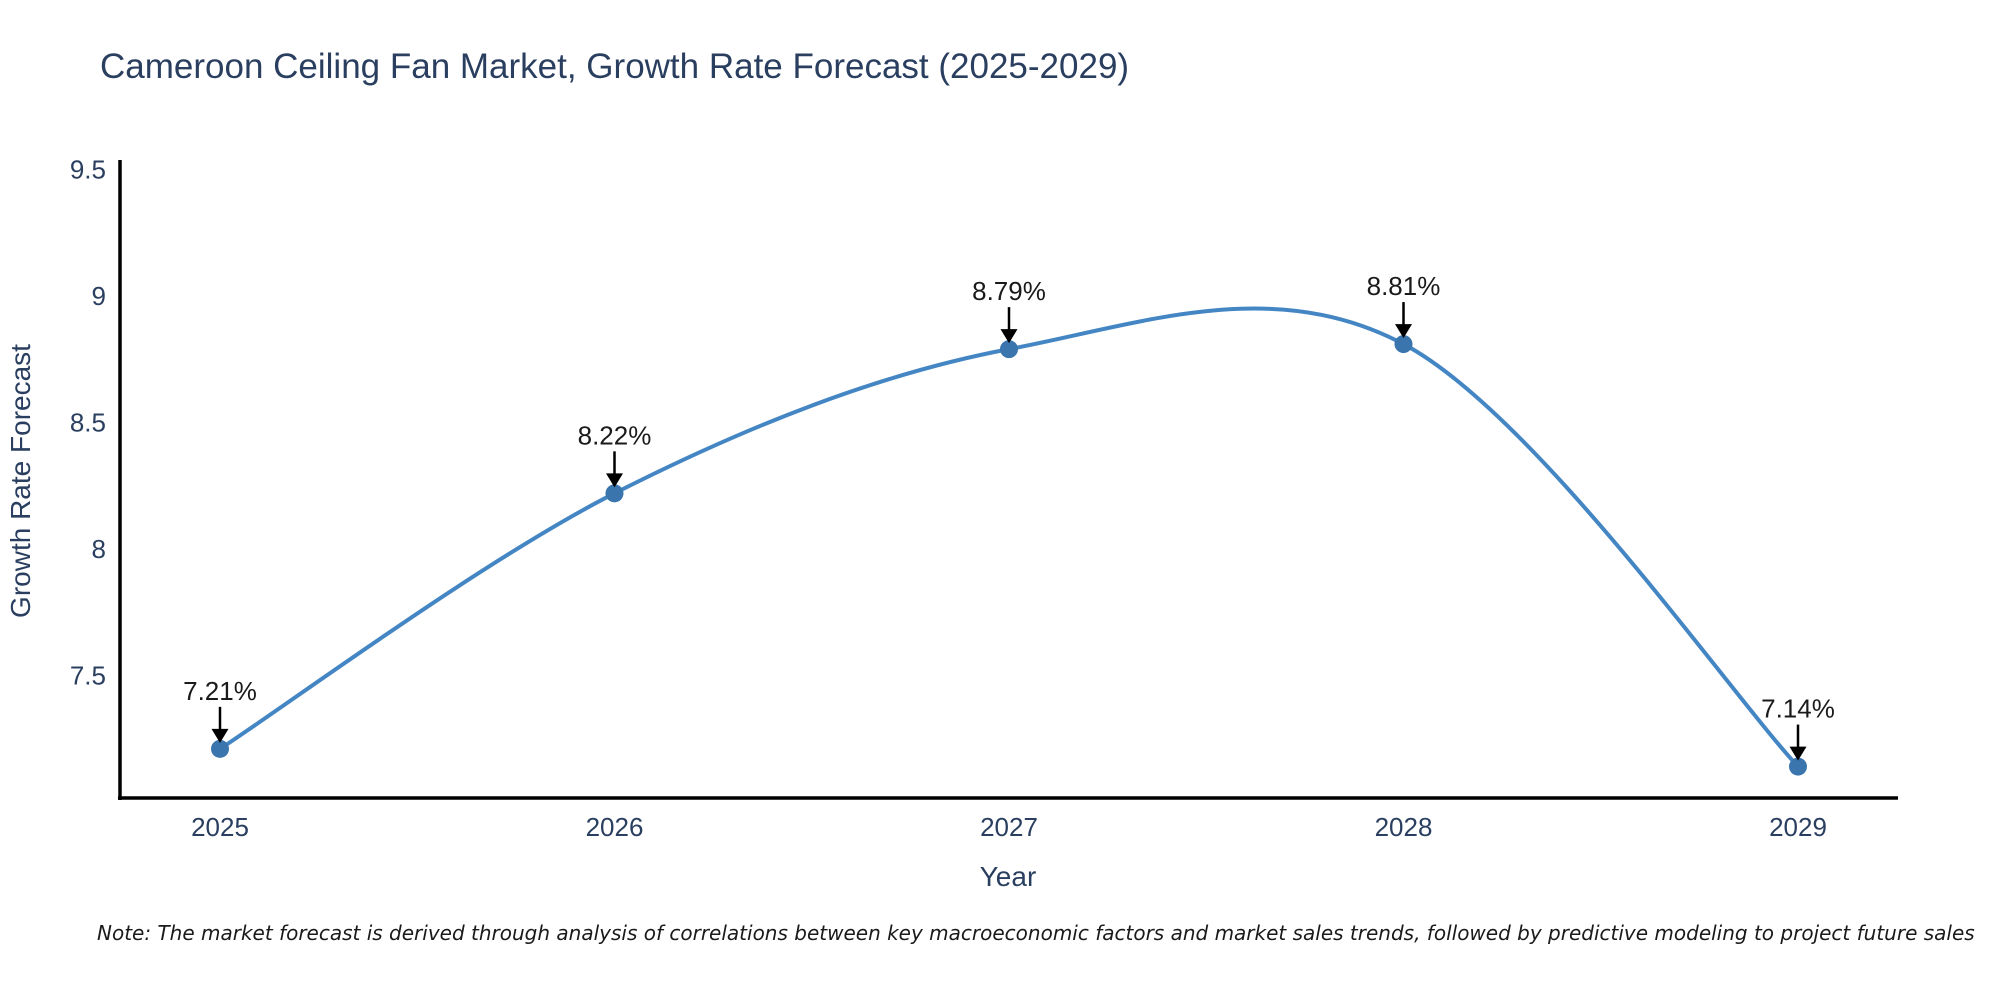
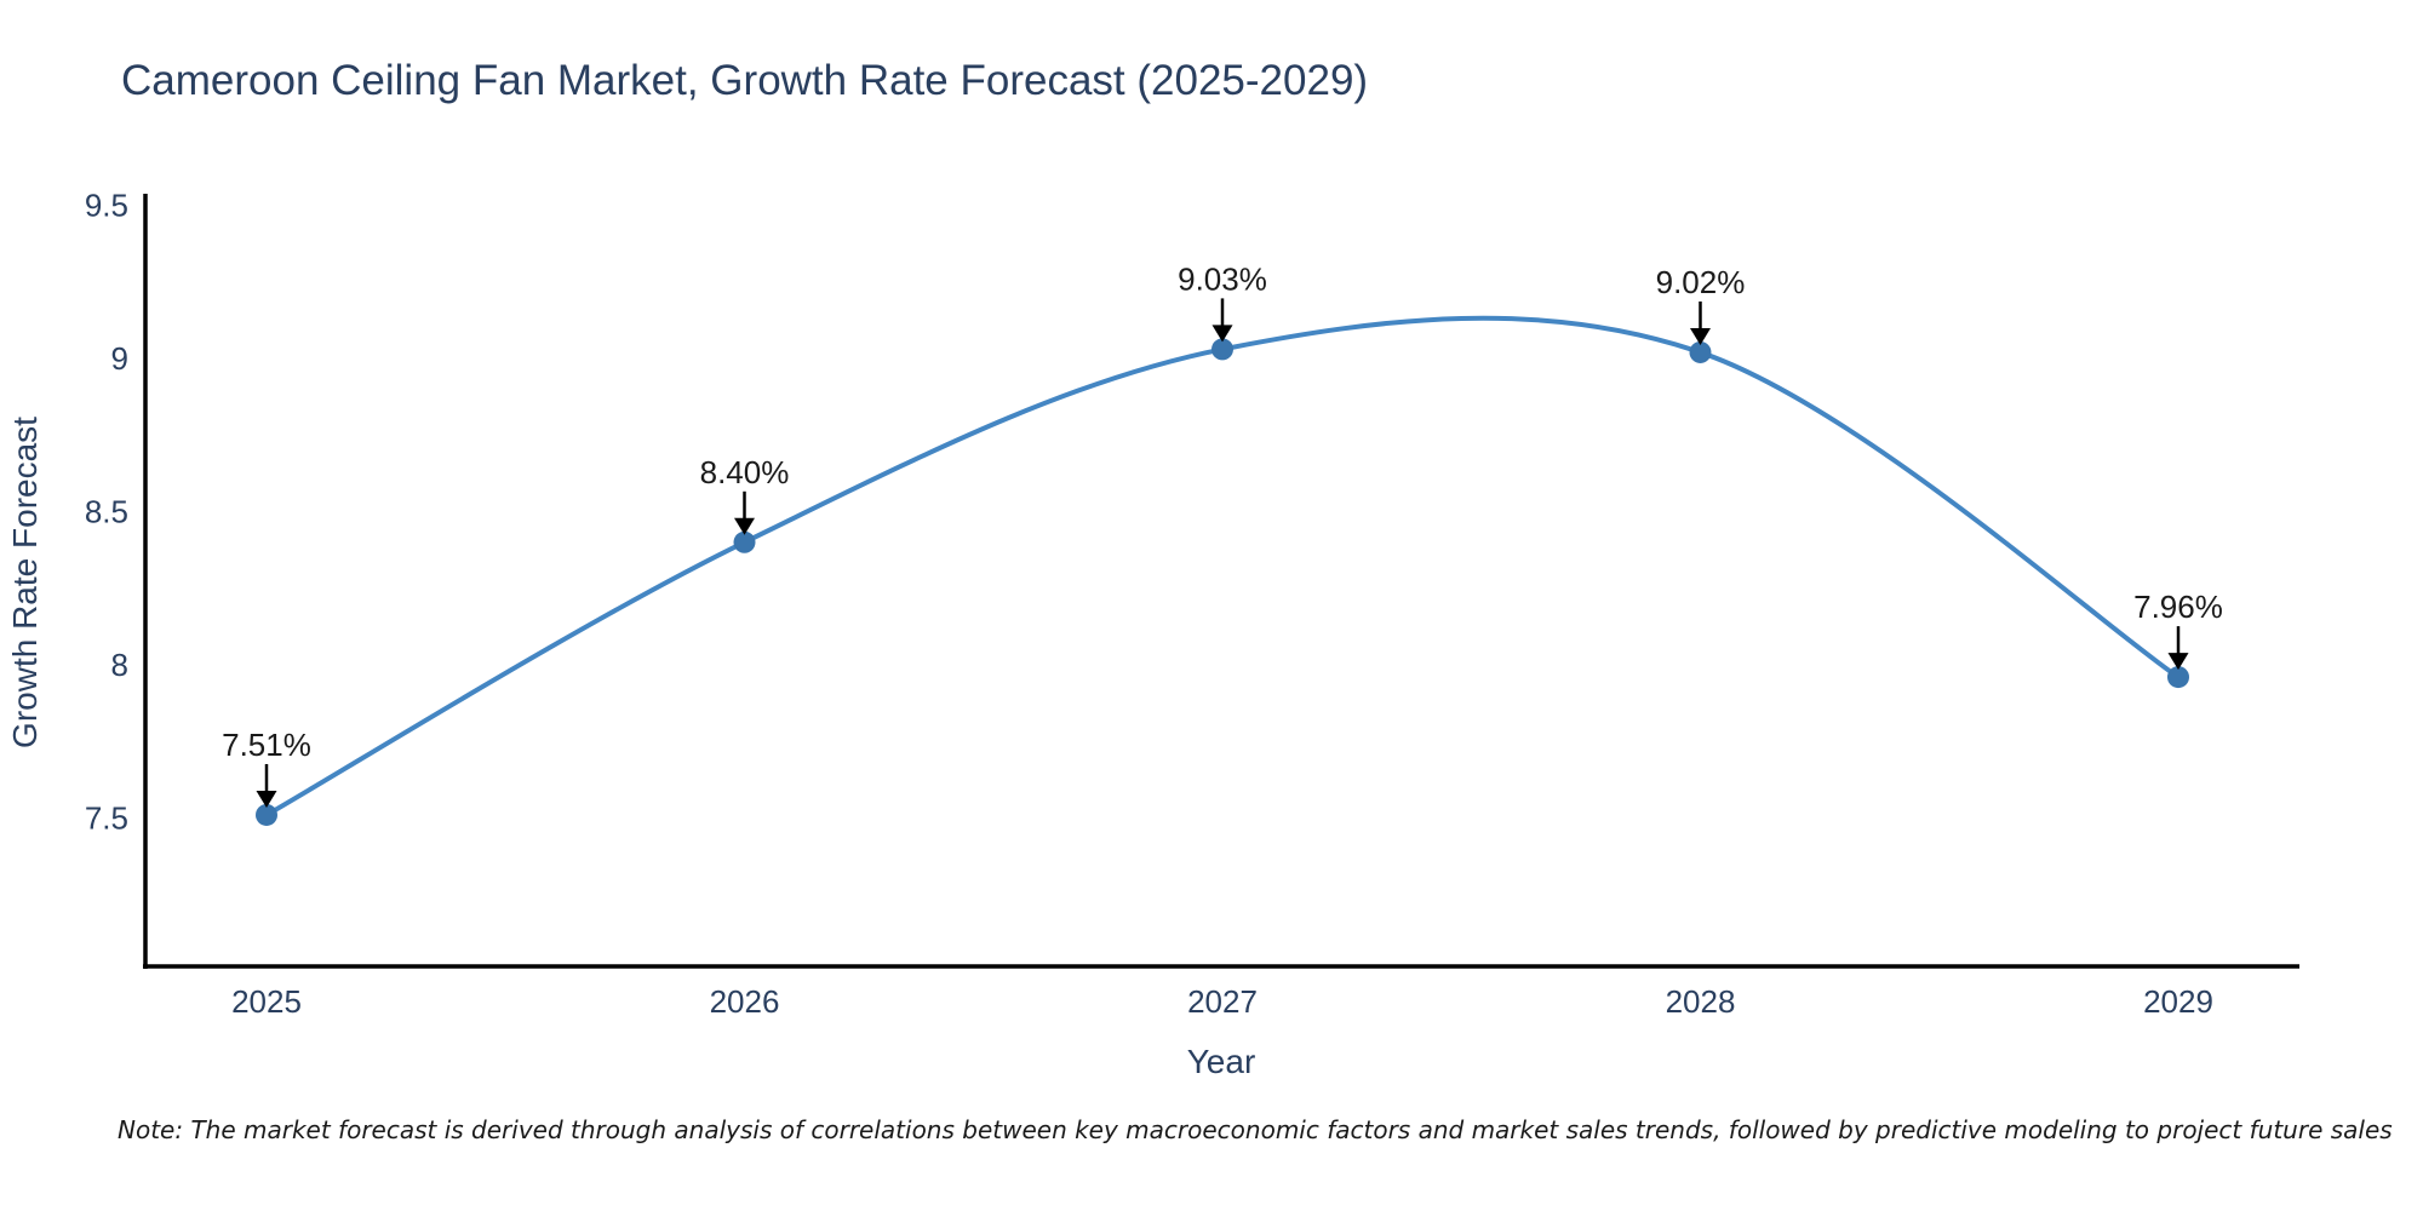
2025: 7.21% -> 7.51%
2026: 8.22% -> 8.40%
2027: 8.79% -> 9.03%
2028: 8.81% -> 9.02%
2029: 7.14% -> 7.96%
